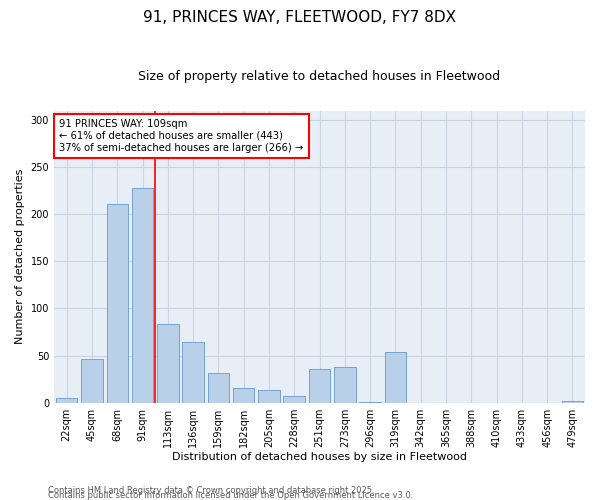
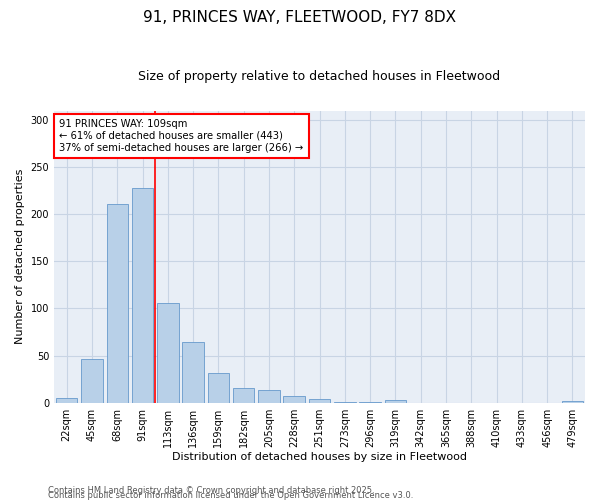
113sqm: 84 -> 106
251sqm: 36 -> 4
273sqm: 38 -> 1
319sqm: 54 -> 3
